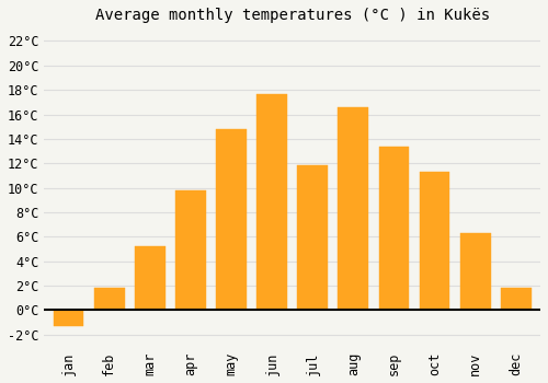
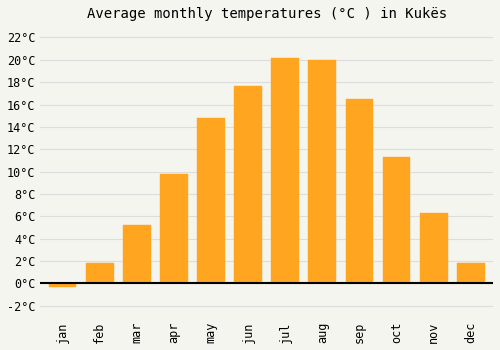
jan: -1.3°C -> -0.3°C
jul: 11.8°C -> 20.2°C
aug: 16.6°C -> 20.0°C
sep: 13.4°C -> 16.5°C
